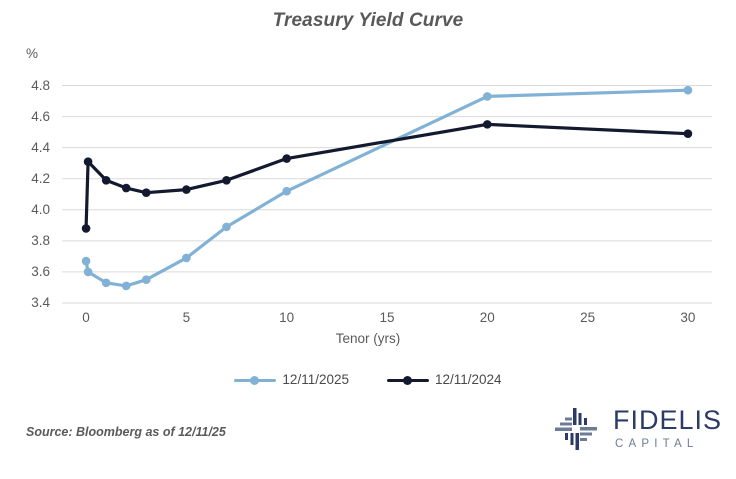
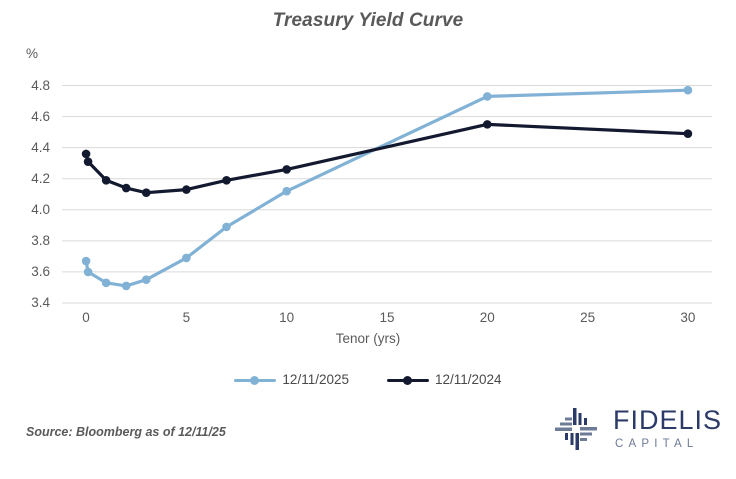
12/11/2024/0: 3.88 -> 4.36
12/11/2024/10: 4.33 -> 4.26
